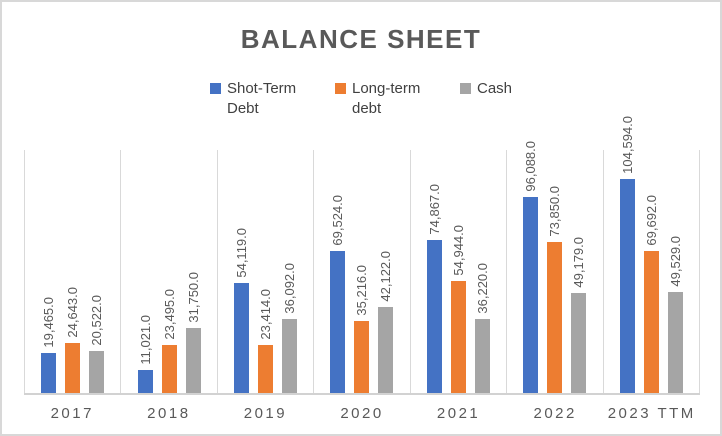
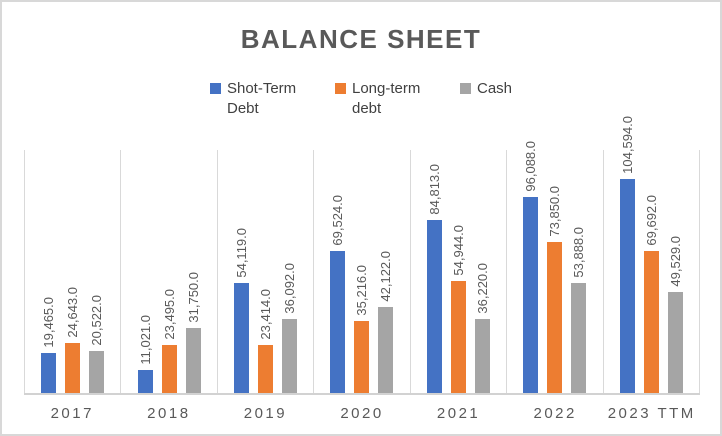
Shot-Term Debt/2021: 74,867.0 -> 84,813.0
Cash/2022: 49,179.0 -> 53,888.0
